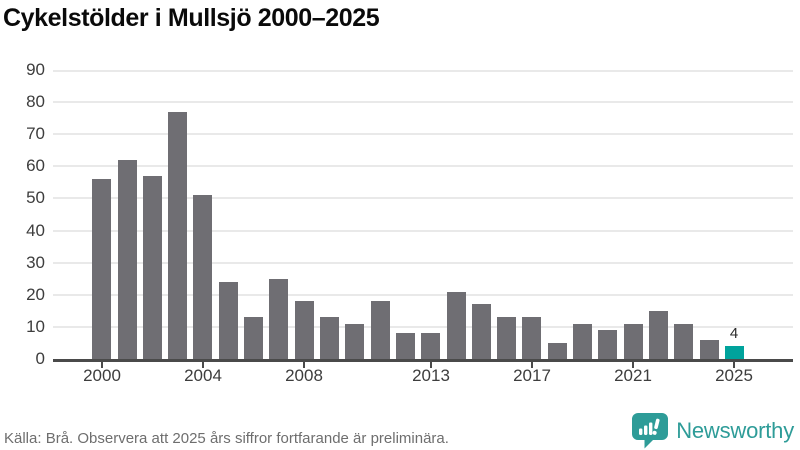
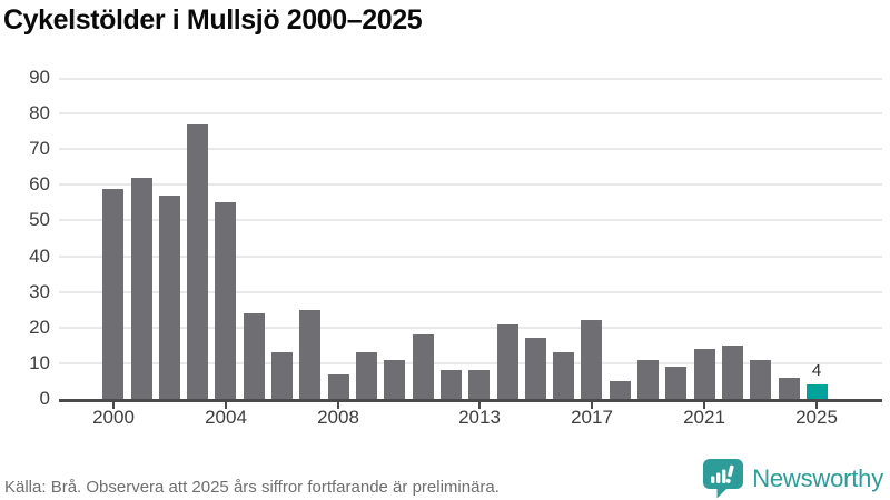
2000: 56 -> 59
2004: 51 -> 55
2008: 18 -> 7
2017: 13 -> 22
2021: 11 -> 14
